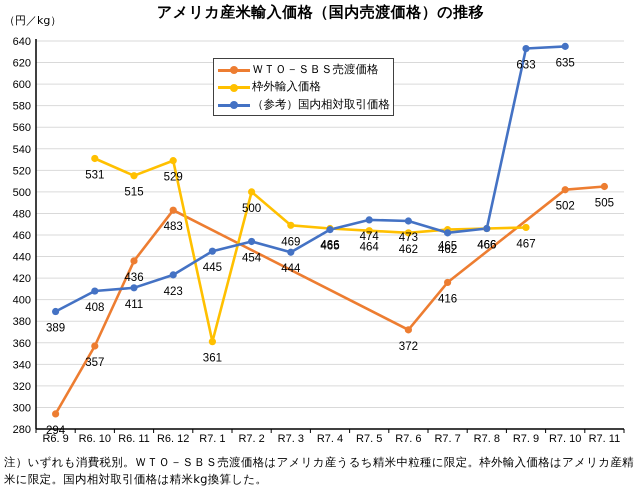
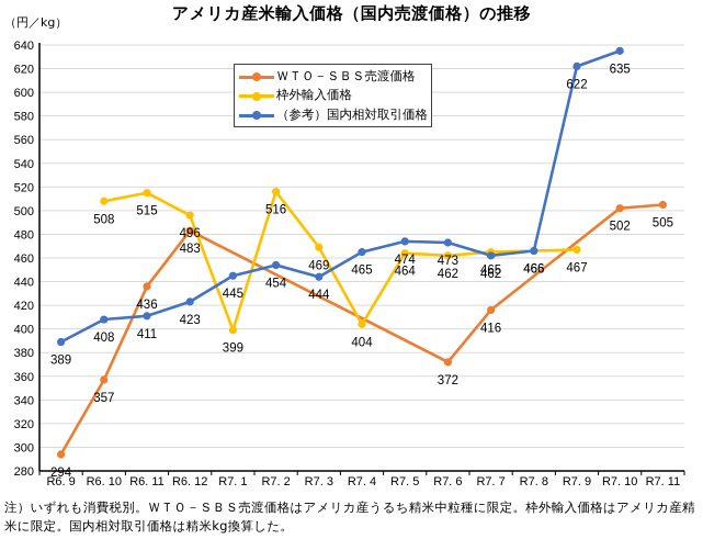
枠外輸入価格/R6.10: 531 -> 508
枠外輸入価格/R6.12: 529 -> 496
枠外輸入価格/R7.1: 361 -> 399
枠外輸入価格/R7.2: 500 -> 516
枠外輸入価格/R7.4: 466 -> 404
（参考）国内相対取引価格/R7.9: 633 -> 622
